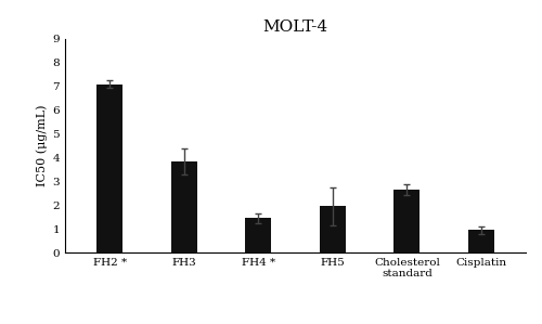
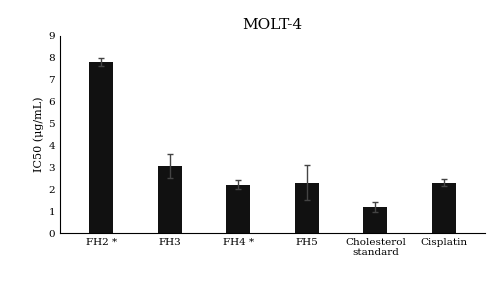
FH2 *: 7.10 -> 7.80
FH3: 3.85 -> 3.05
FH4 *: 1.45 -> 2.22
FH5: 1.95 -> 2.30
Cholesterol standard: 2.65 -> 1.20
Cisplatin: 0.95 -> 2.30
